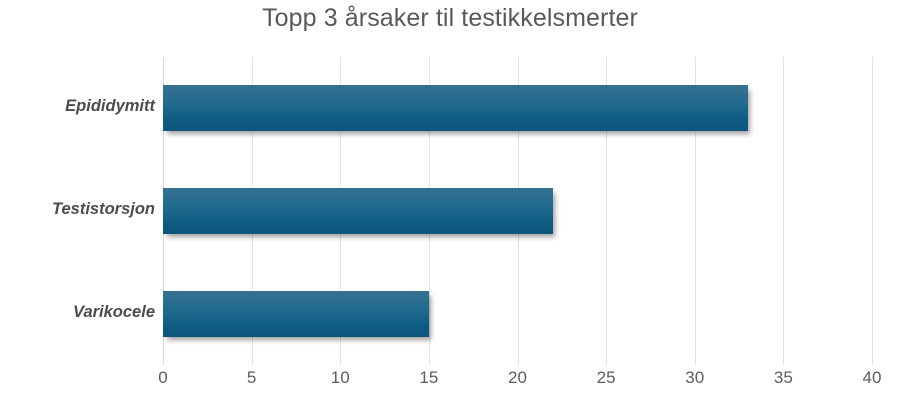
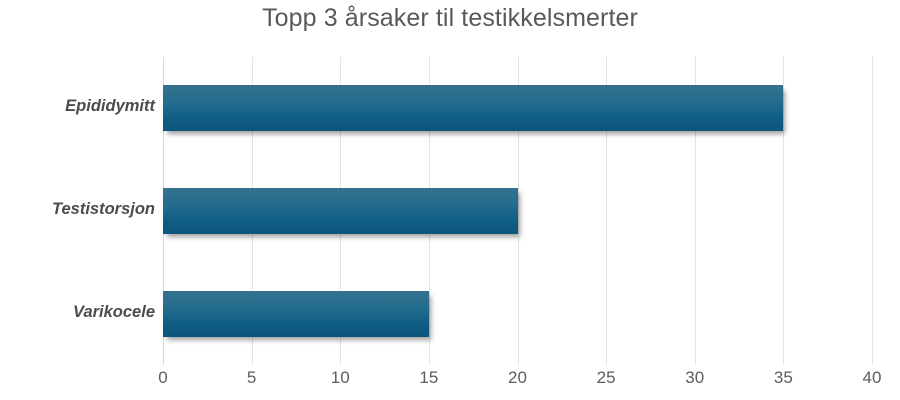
Epididymitt: 33 -> 35
Testistorsjon: 22 -> 20
